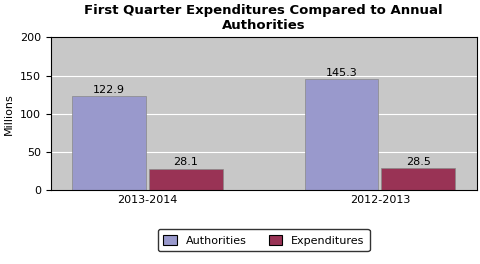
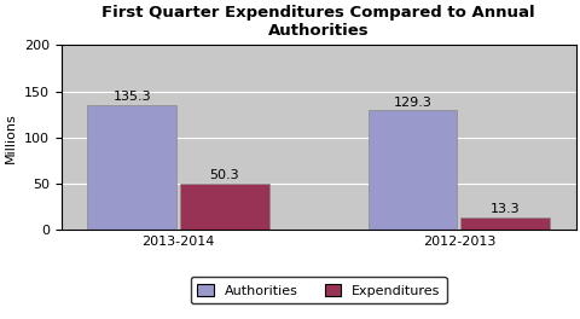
Authorities/2013-2014: 122.9 -> 135.3
Expenditures/2013-2014: 28.1 -> 50.3
Authorities/2012-2013: 145.3 -> 129.3
Expenditures/2012-2013: 28.5 -> 13.3
